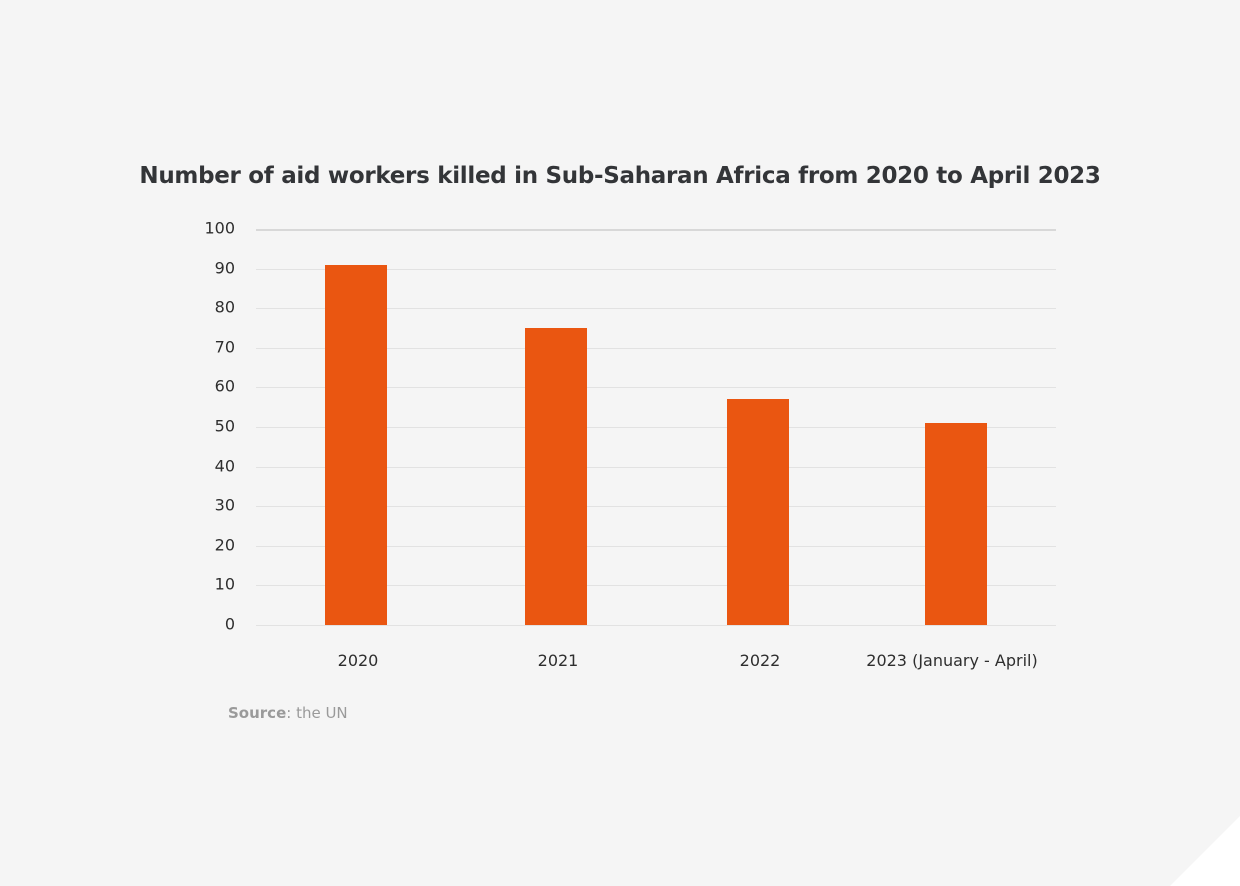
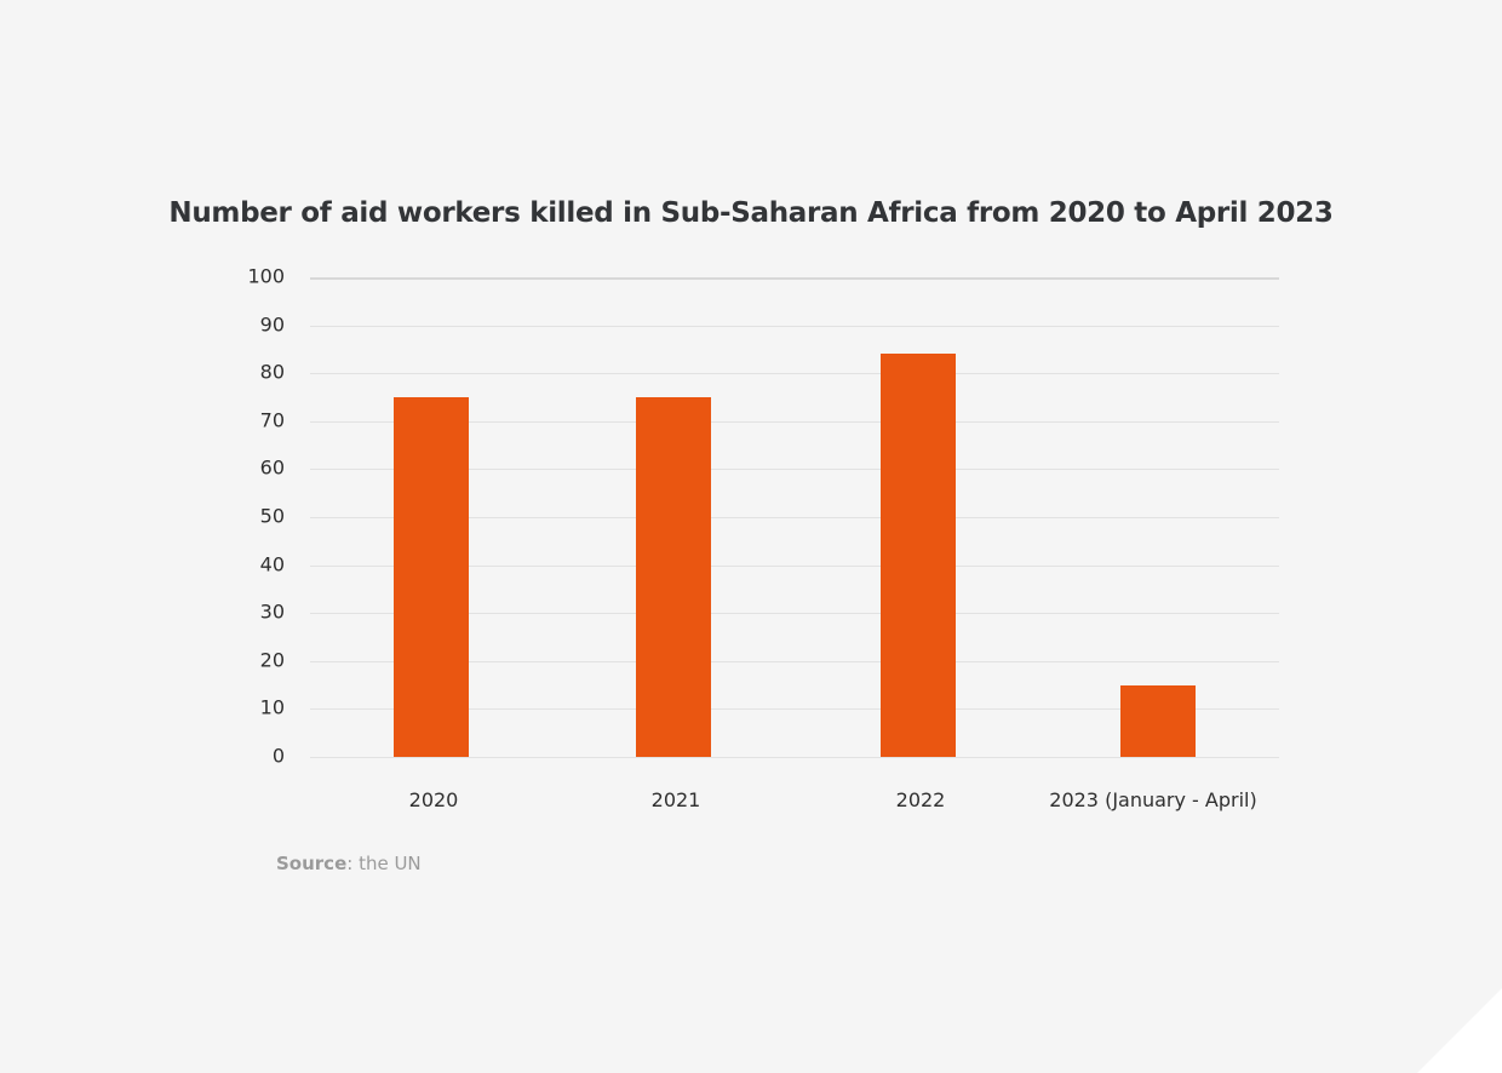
2020: 91 -> 75
2022: 57 -> 84
2023 (January - April): 51 -> 15
